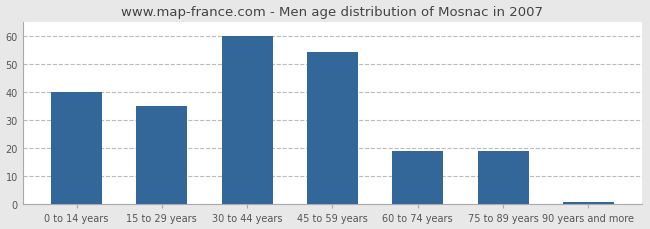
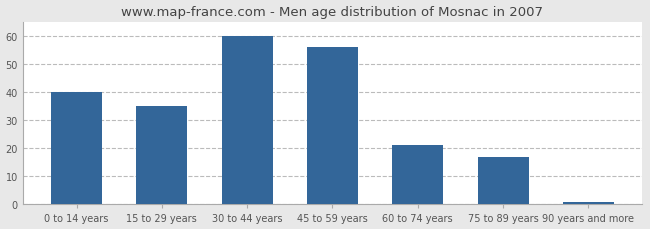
45 to 59 years: 54 -> 56
60 to 74 years: 19 -> 21
75 to 89 years: 19 -> 17
